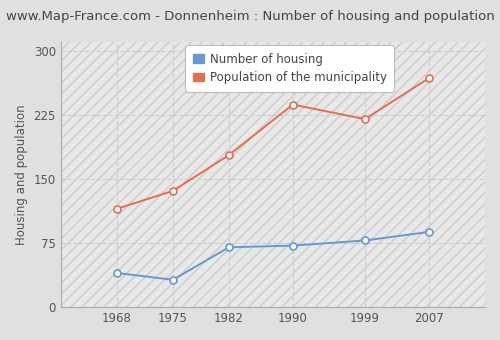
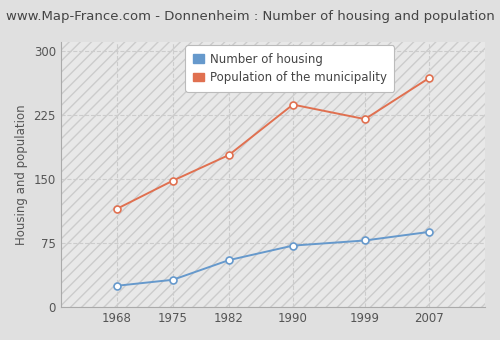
Number of housing/1968: 40 -> 25
Population of the municipality/1975: 136 -> 148
Number of housing/1982: 70 -> 55
